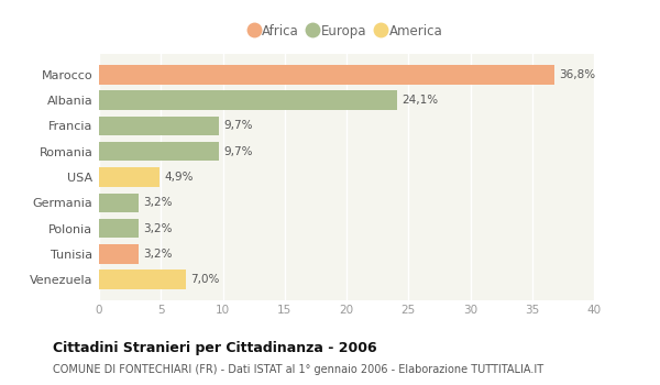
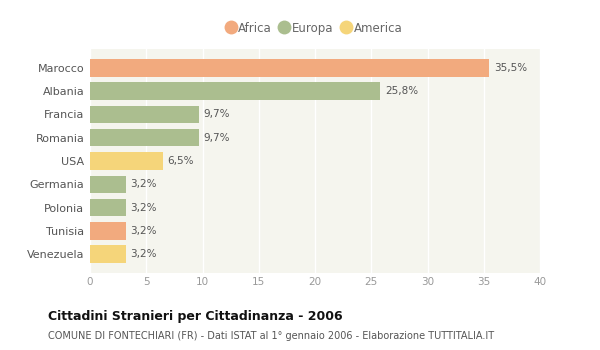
Marocco: 36,8% -> 35,5%
Albania: 24,1% -> 25,8%
USA: 4,9% -> 6,5%
Venezuela: 7,0% -> 3,2%
